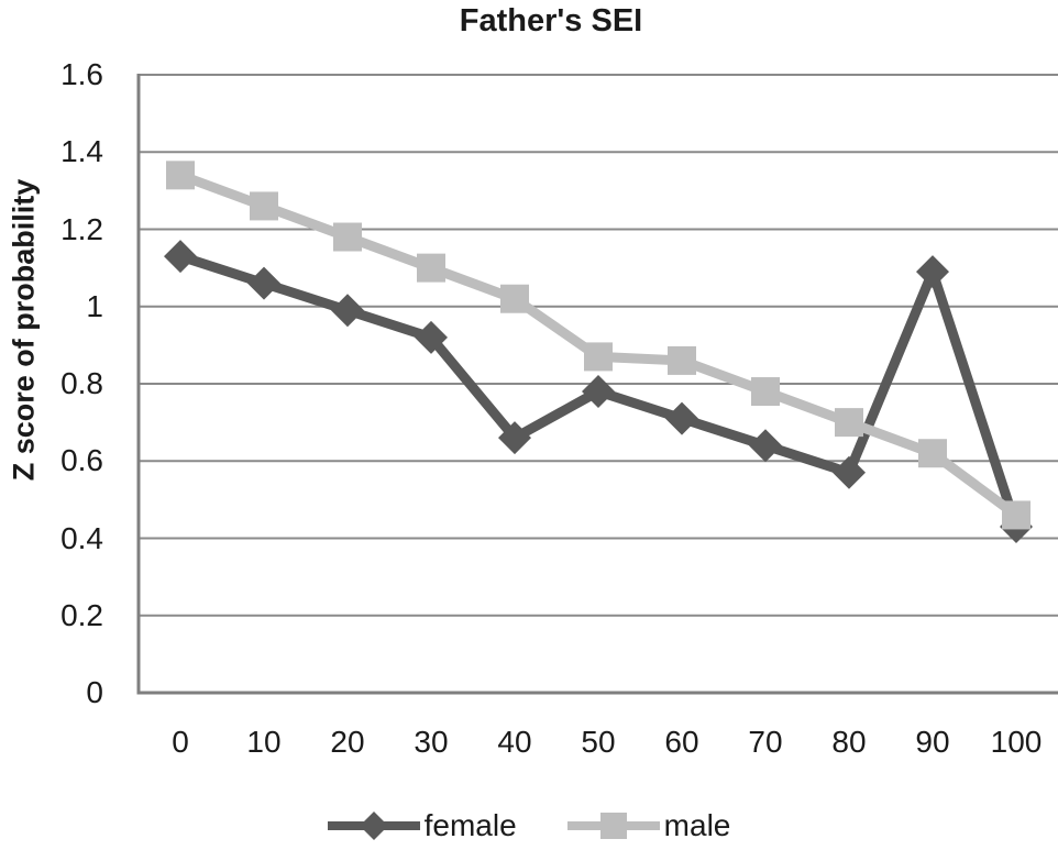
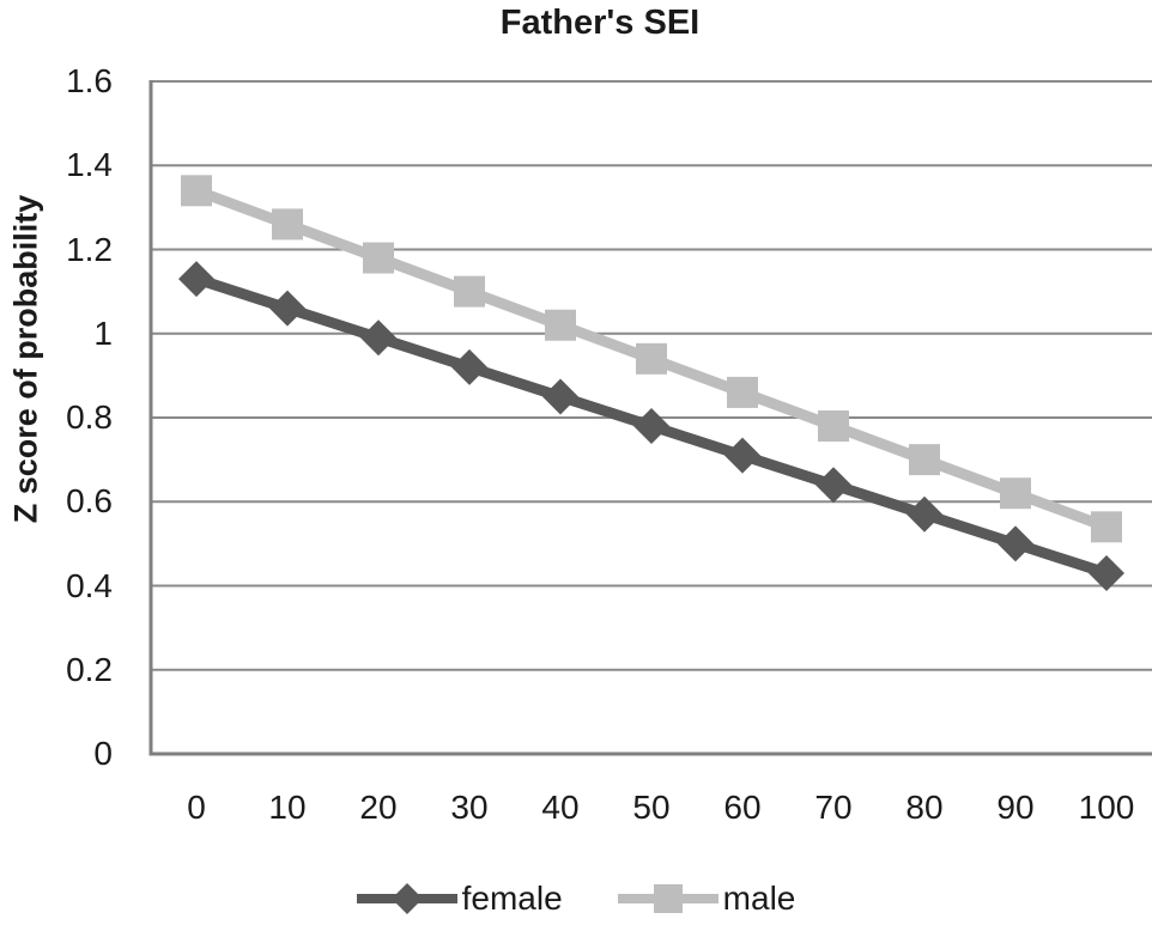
female/40: 0.66 -> 0.85
male/50: 0.87 -> 0.94
female/90: 1.09 -> 0.50
male/100: 0.46 -> 0.54
